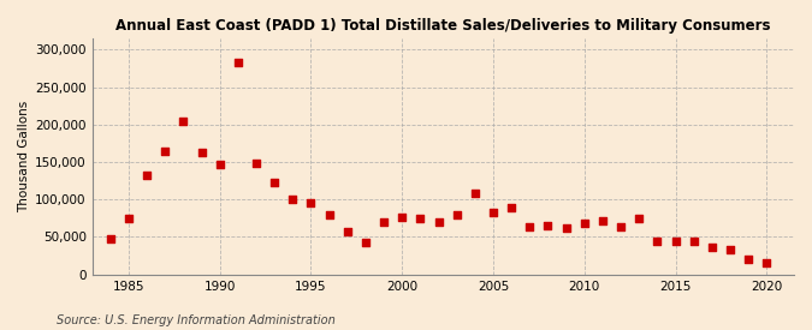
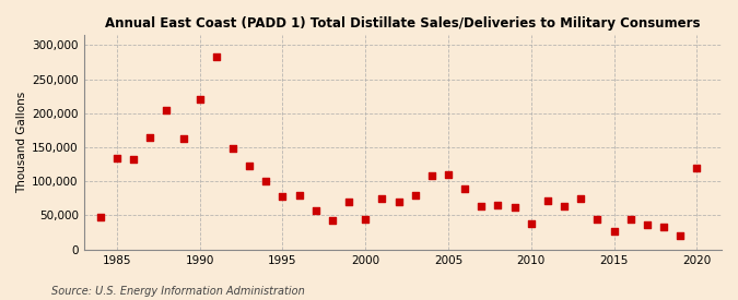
1985: 75,000 -> 134,000
1990: 147,000 -> 220,000
1995: 96,000 -> 78,000
2000: 76,000 -> 44,000
2005: 82,000 -> 110,000
2010: 68,000 -> 38,000
2015: 44,000 -> 26,000
2020: 16,000 -> 120,000
